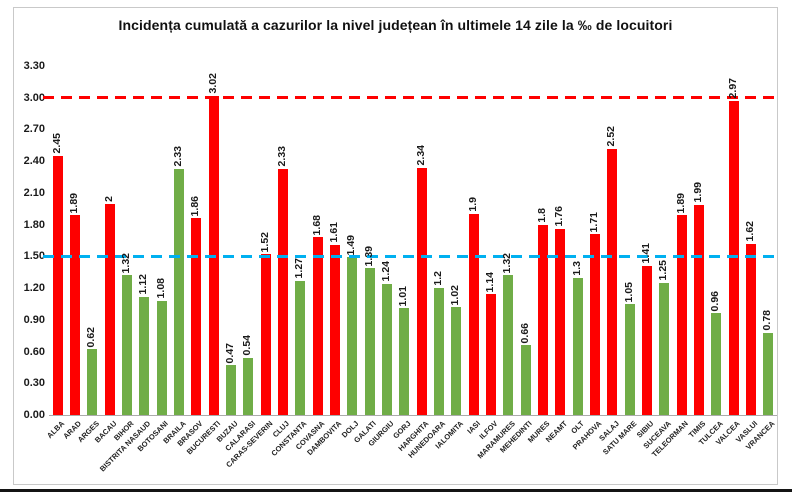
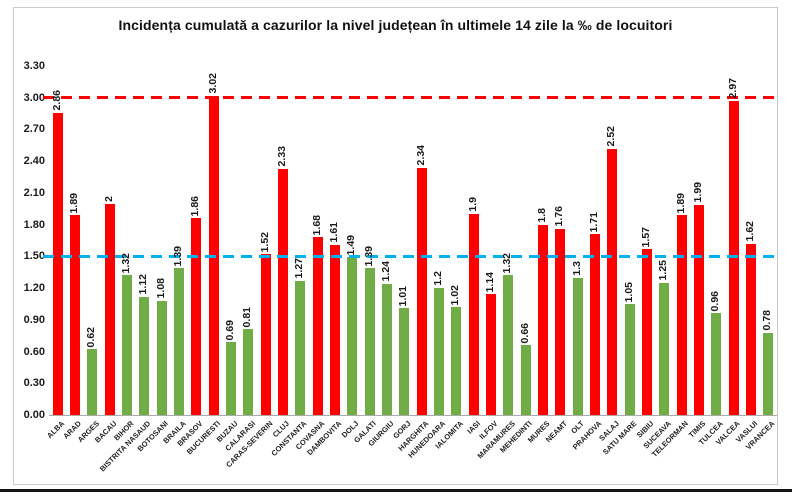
ALBA: 2.45 -> 2.86
BRAILA: 2.33 -> 1.39
BUZAU: 0.47 -> 0.69
CALARASI: 0.54 -> 0.81
SIBIU: 1.41 -> 1.57
